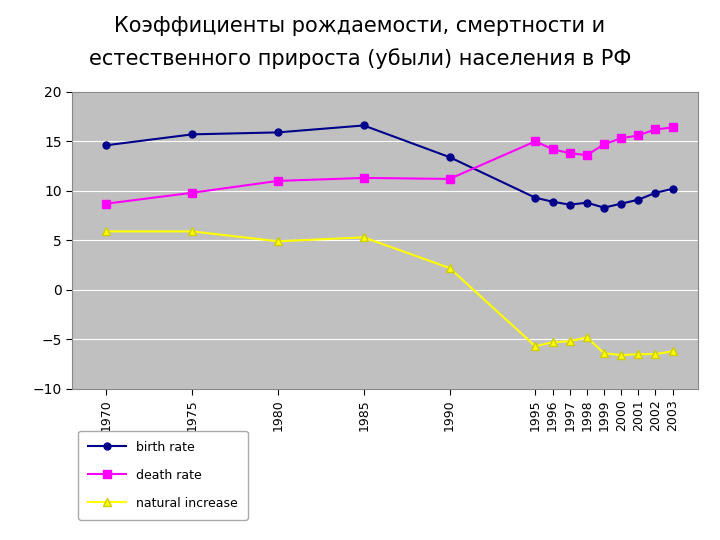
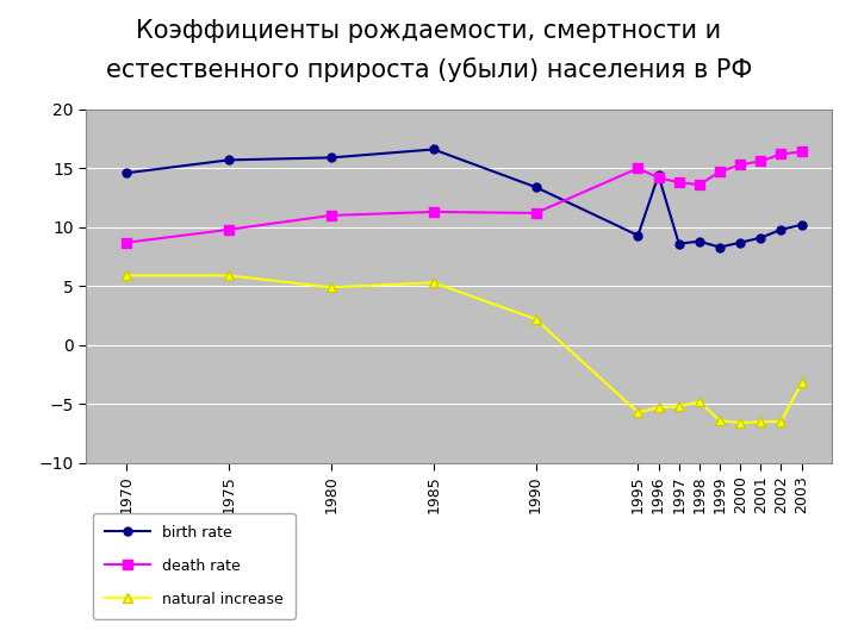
birth rate/1996: 8.9 -> 14.4
natural increase/2003: -6.2 -> -3.2
